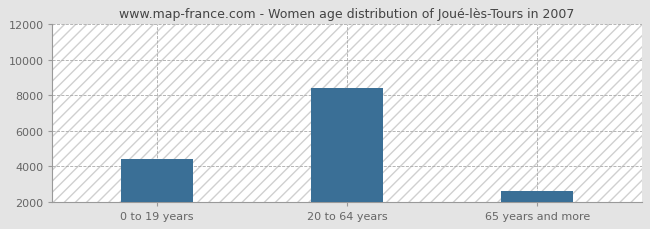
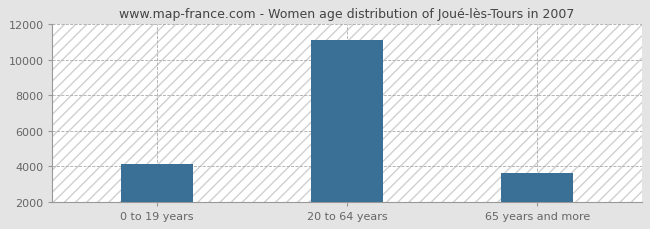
0 to 19 years: 4400 -> 4100
20 to 64 years: 8400 -> 11100
65 years and more: 2600 -> 3600
